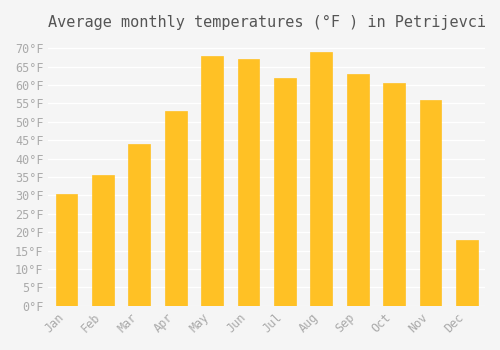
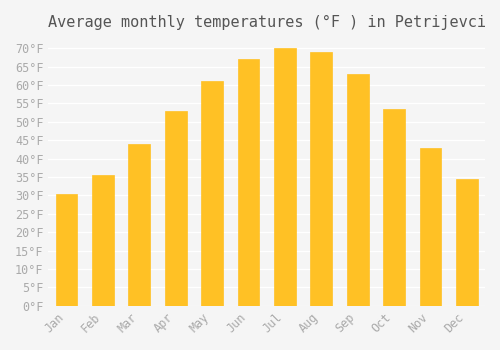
May: 68.0°F -> 61.0°F
Jul: 62.0°F -> 70.0°F
Oct: 60.5°F -> 53.5°F
Nov: 56.0°F -> 43.0°F
Dec: 18.0°F -> 34.5°F
